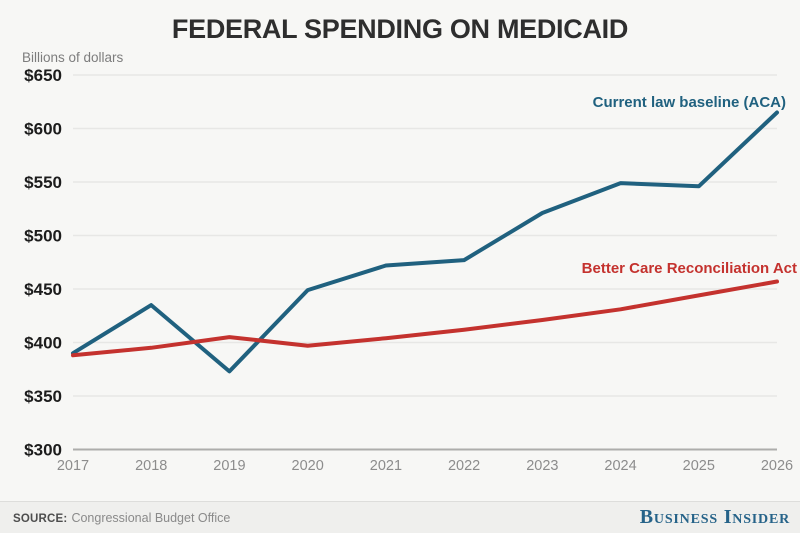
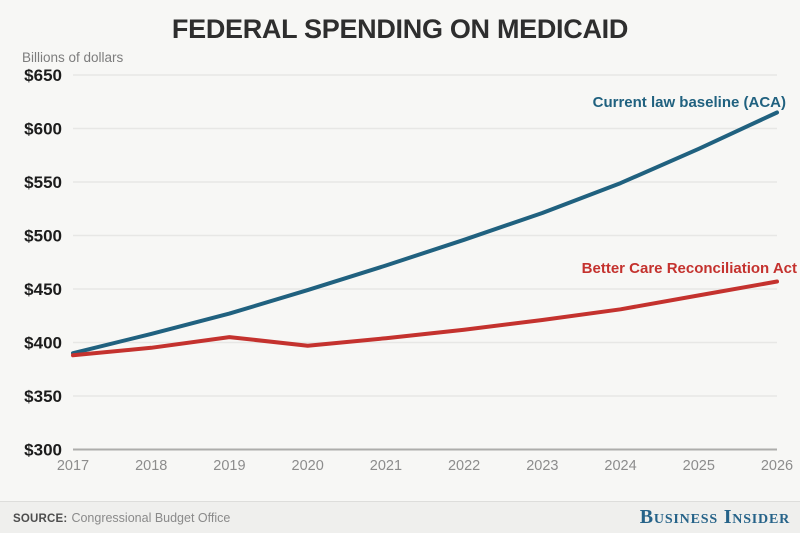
Current law baseline (ACA)/2018: $435 -> $408
Current law baseline (ACA)/2019: $373 -> $427
Current law baseline (ACA)/2022: $477 -> $496
Current law baseline (ACA)/2025: $546 -> $581
